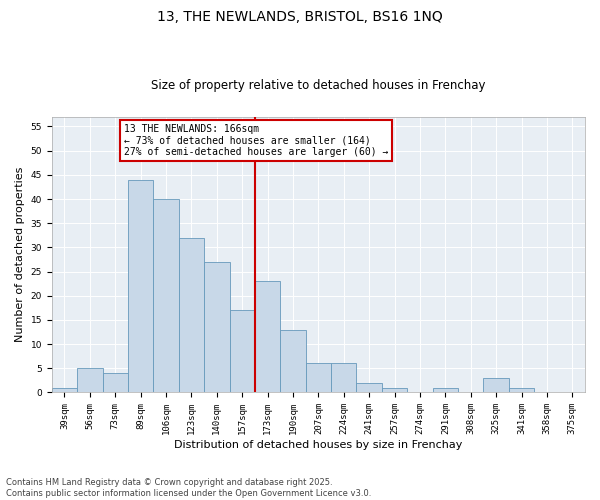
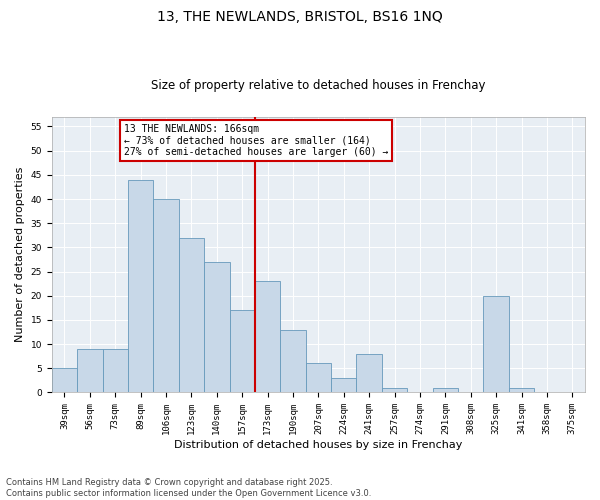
39sqm: 1 -> 5
56sqm: 5 -> 9
73sqm: 4 -> 9
224sqm: 6 -> 3
241sqm: 2 -> 8
325sqm: 3 -> 20
